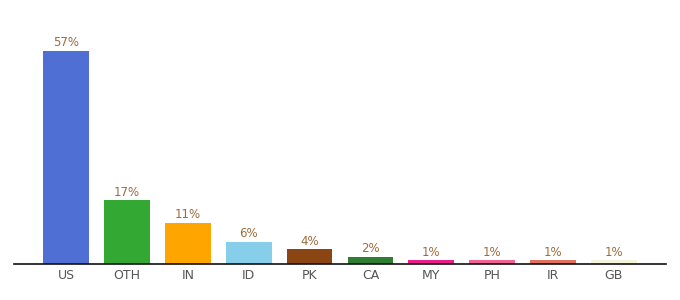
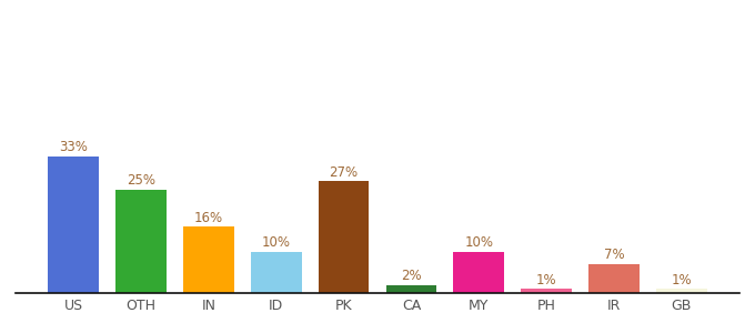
US: 57% -> 33%
OTH: 17% -> 25%
IN: 11% -> 16%
ID: 6% -> 10%
PK: 4% -> 27%
MY: 1% -> 10%
IR: 1% -> 7%
